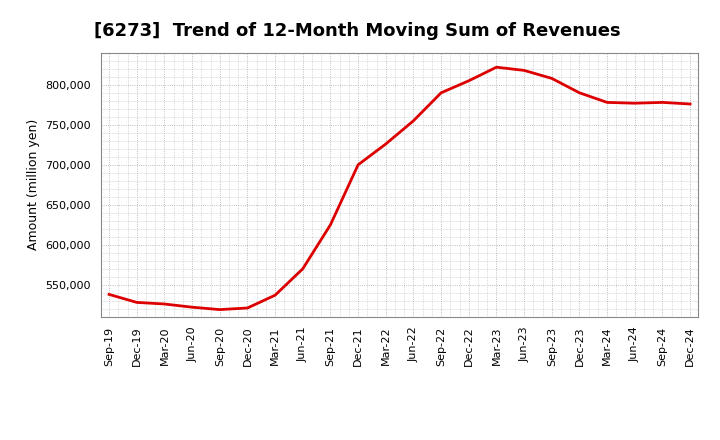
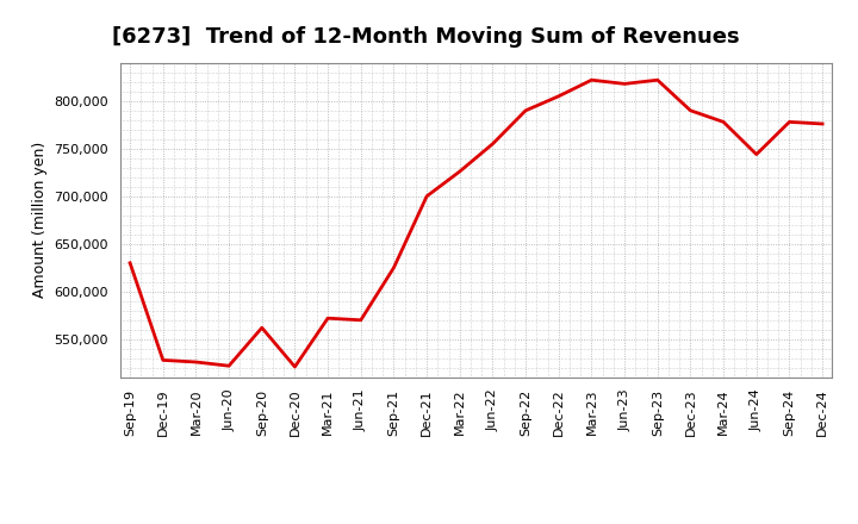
Sep-19: 538,000 -> 630,000
Sep-20: 519,000 -> 562,000
Mar-21: 537,000 -> 572,000
Sep-23: 808,000 -> 822,000
Jun-24: 777,000 -> 744,000
